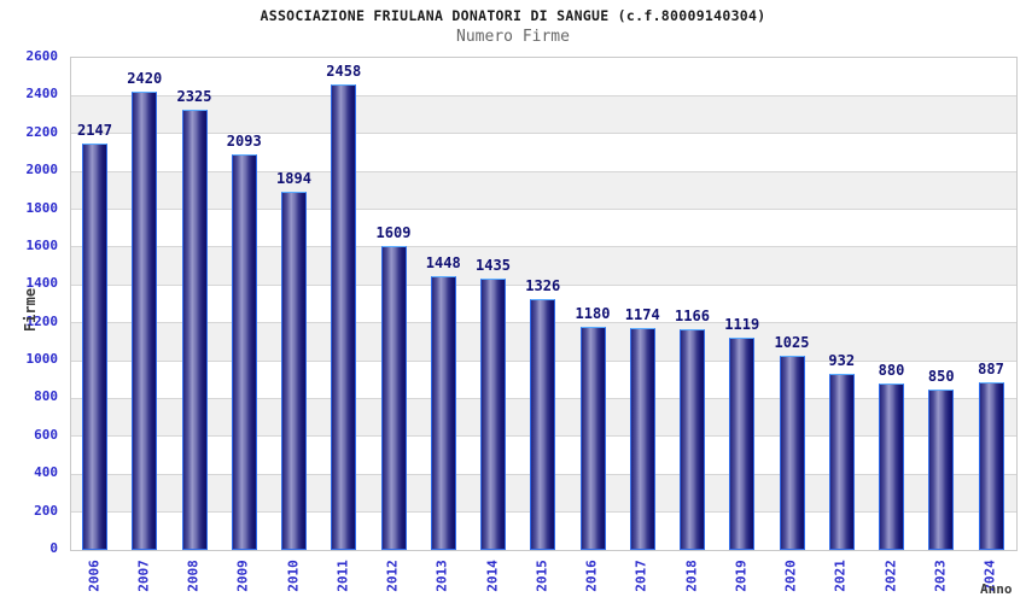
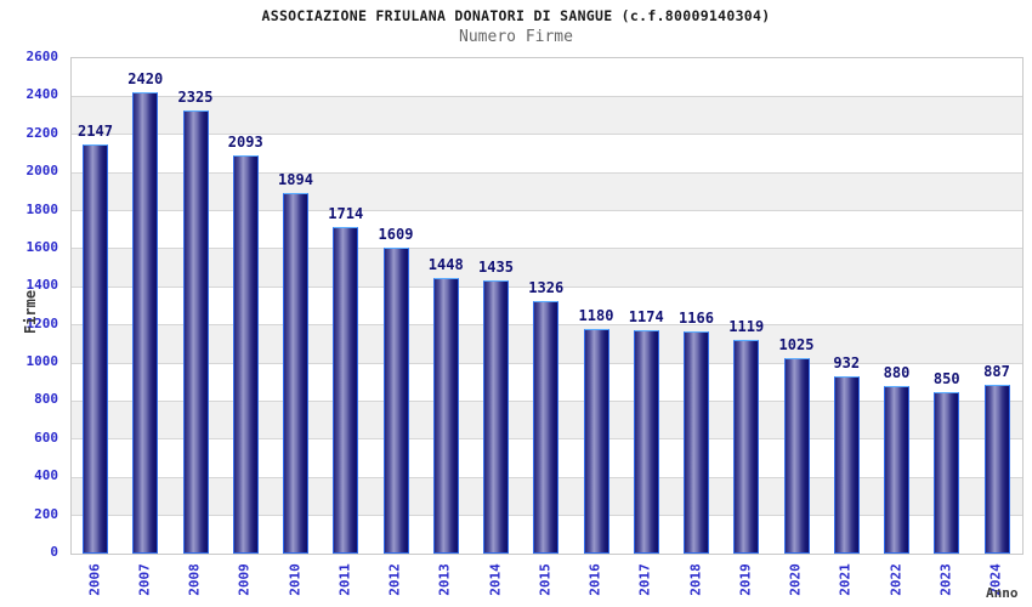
2011: 2458 -> 1714
